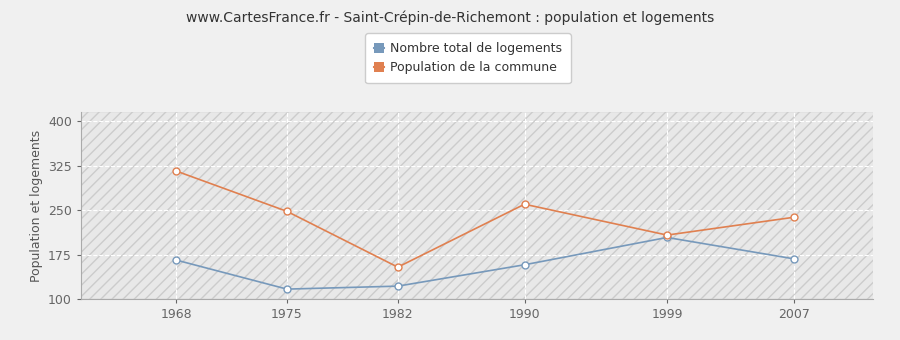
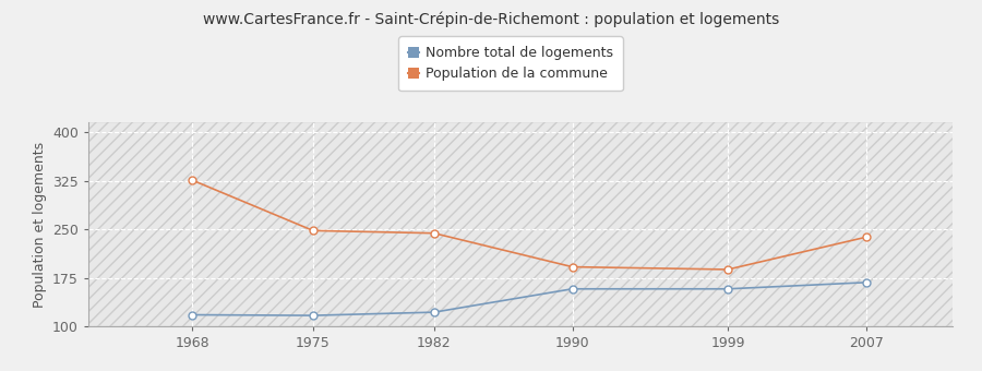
Nombre total de logements/1968: 166 -> 118
Population de la commune/1968: 316 -> 326
Population de la commune/1982: 154 -> 244
Population de la commune/1990: 260 -> 192
Nombre total de logements/1999: 204 -> 158
Population de la commune/1999: 208 -> 188
